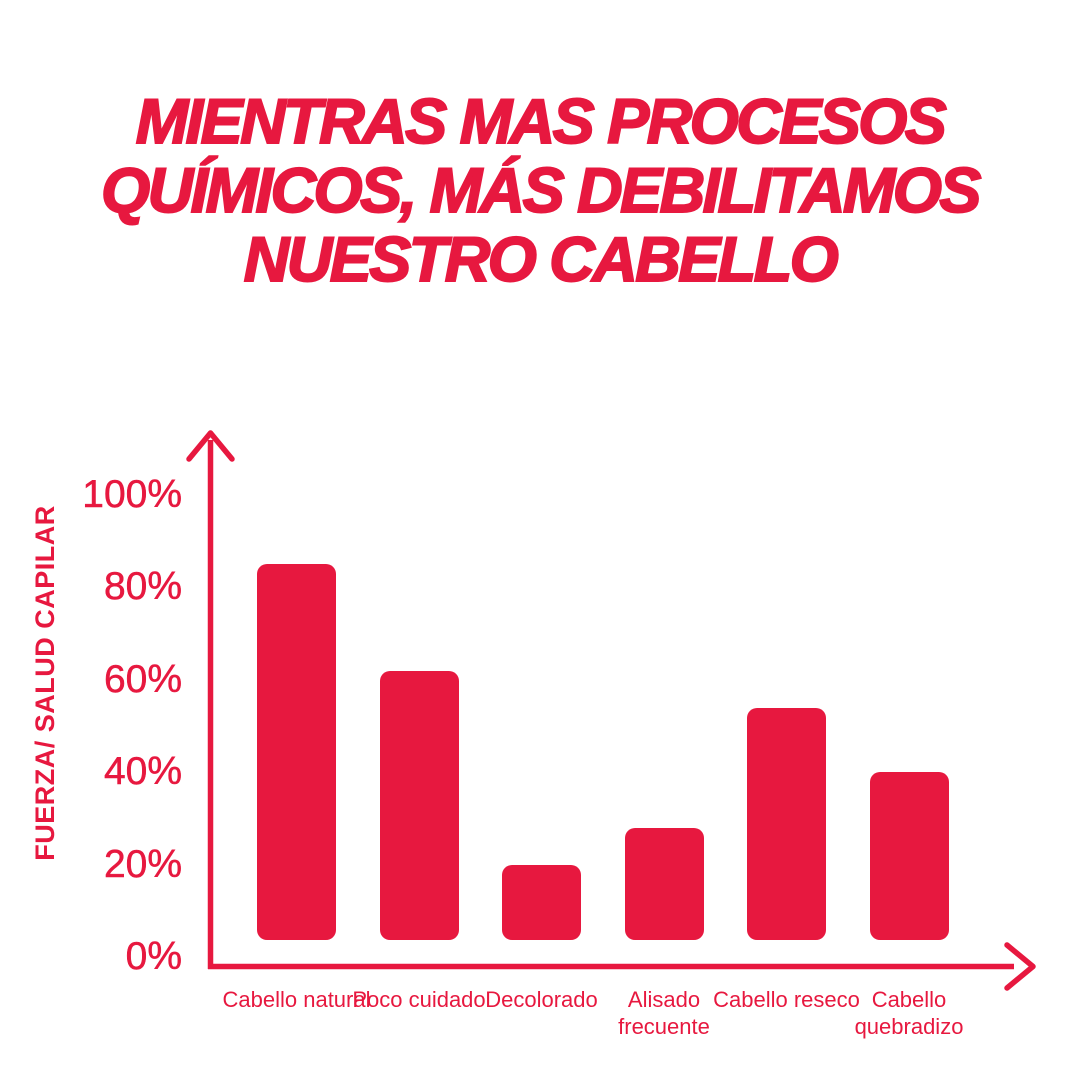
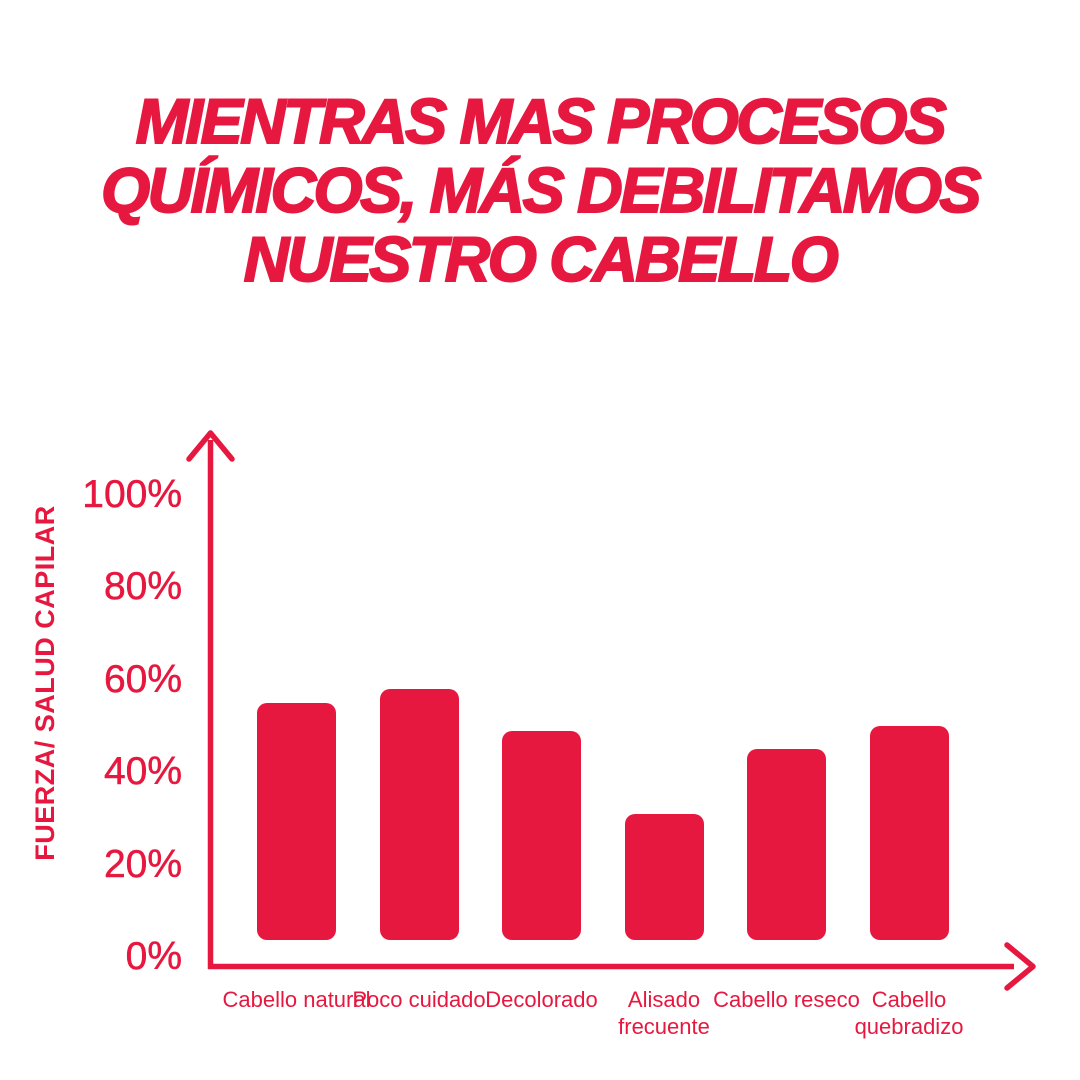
Cabello natural: 85% -> 55%
Poco cuidado: 62% -> 58%
Decolorado: 20% -> 49%
Alisado frecuente: 28% -> 31%
Cabello reseco: 54% -> 45%
Cabello quebradizo: 40% -> 50%
